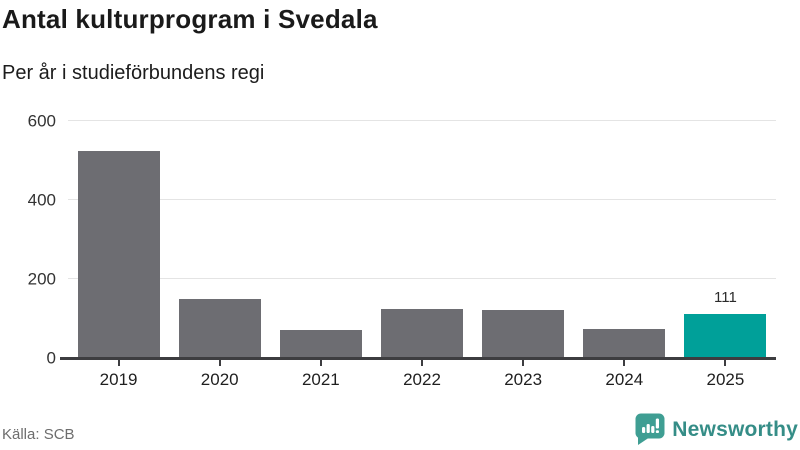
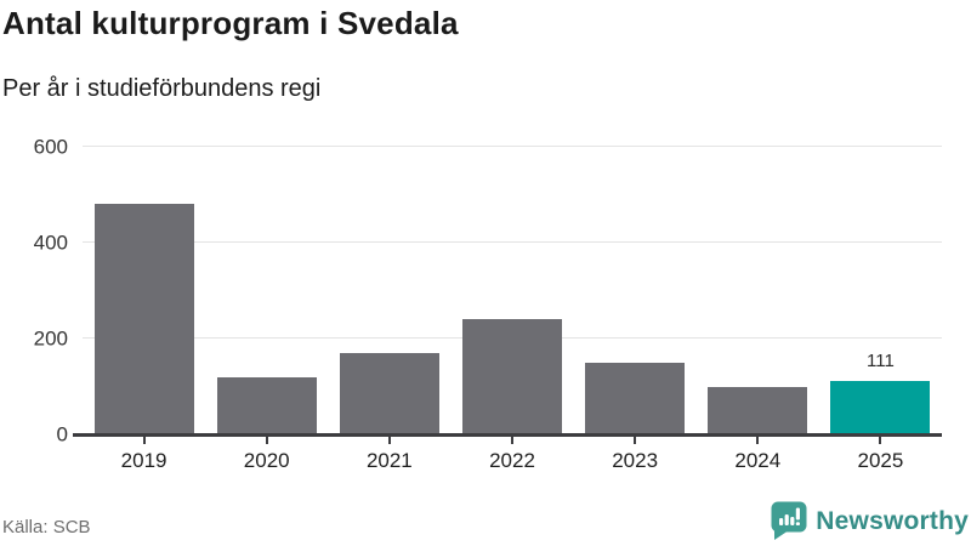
2019: 520 -> 480
2020: 150 -> 120
2021: 70 -> 170
2022: 120 -> 240
2023: 120 -> 150
2024: 70 -> 100
